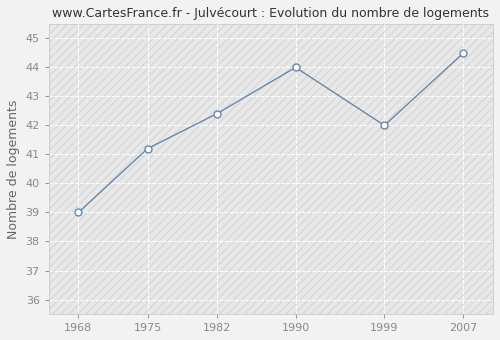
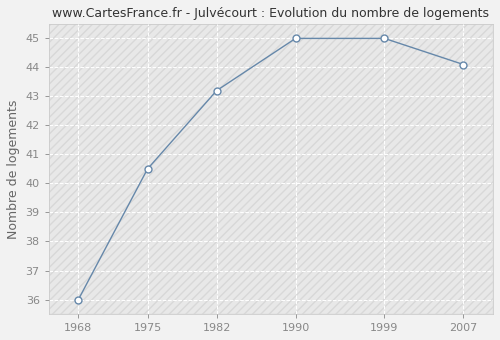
1968: 39.0 -> 36.0
1975: 41.2 -> 40.5
1982: 42.4 -> 43.2
1990: 44.0 -> 45.0
1999: 42.0 -> 45.0
2007: 44.5 -> 44.1
